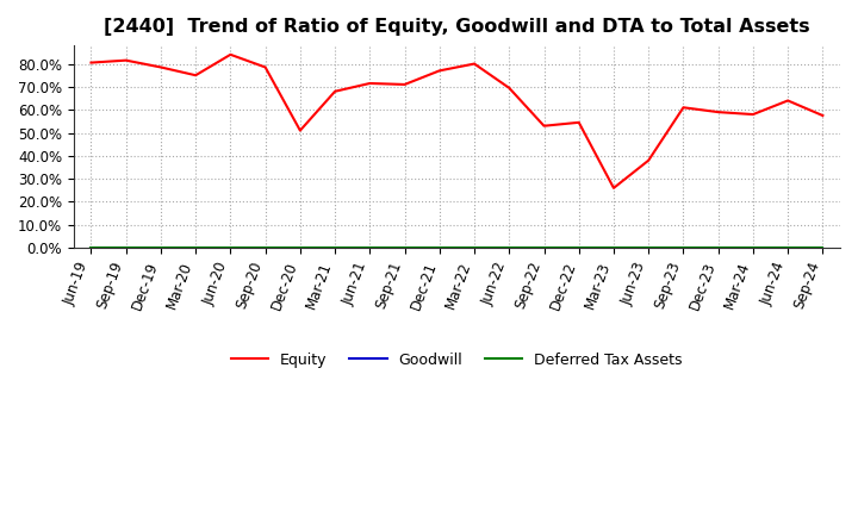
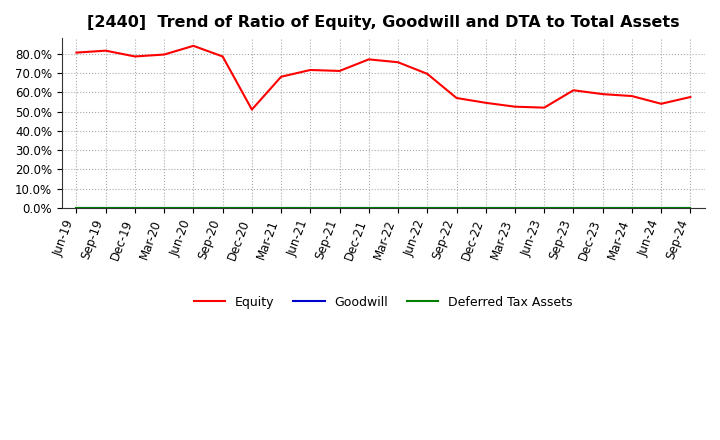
Equity/Mar-20: 75% -> 80%
Equity/Mar-22: 80% -> 76%
Equity/Sep-22: 53% -> 57%
Equity/Mar-23: 26% -> 52%
Equity/Jun-23: 38% -> 52%
Equity/Jun-24: 64% -> 54%
